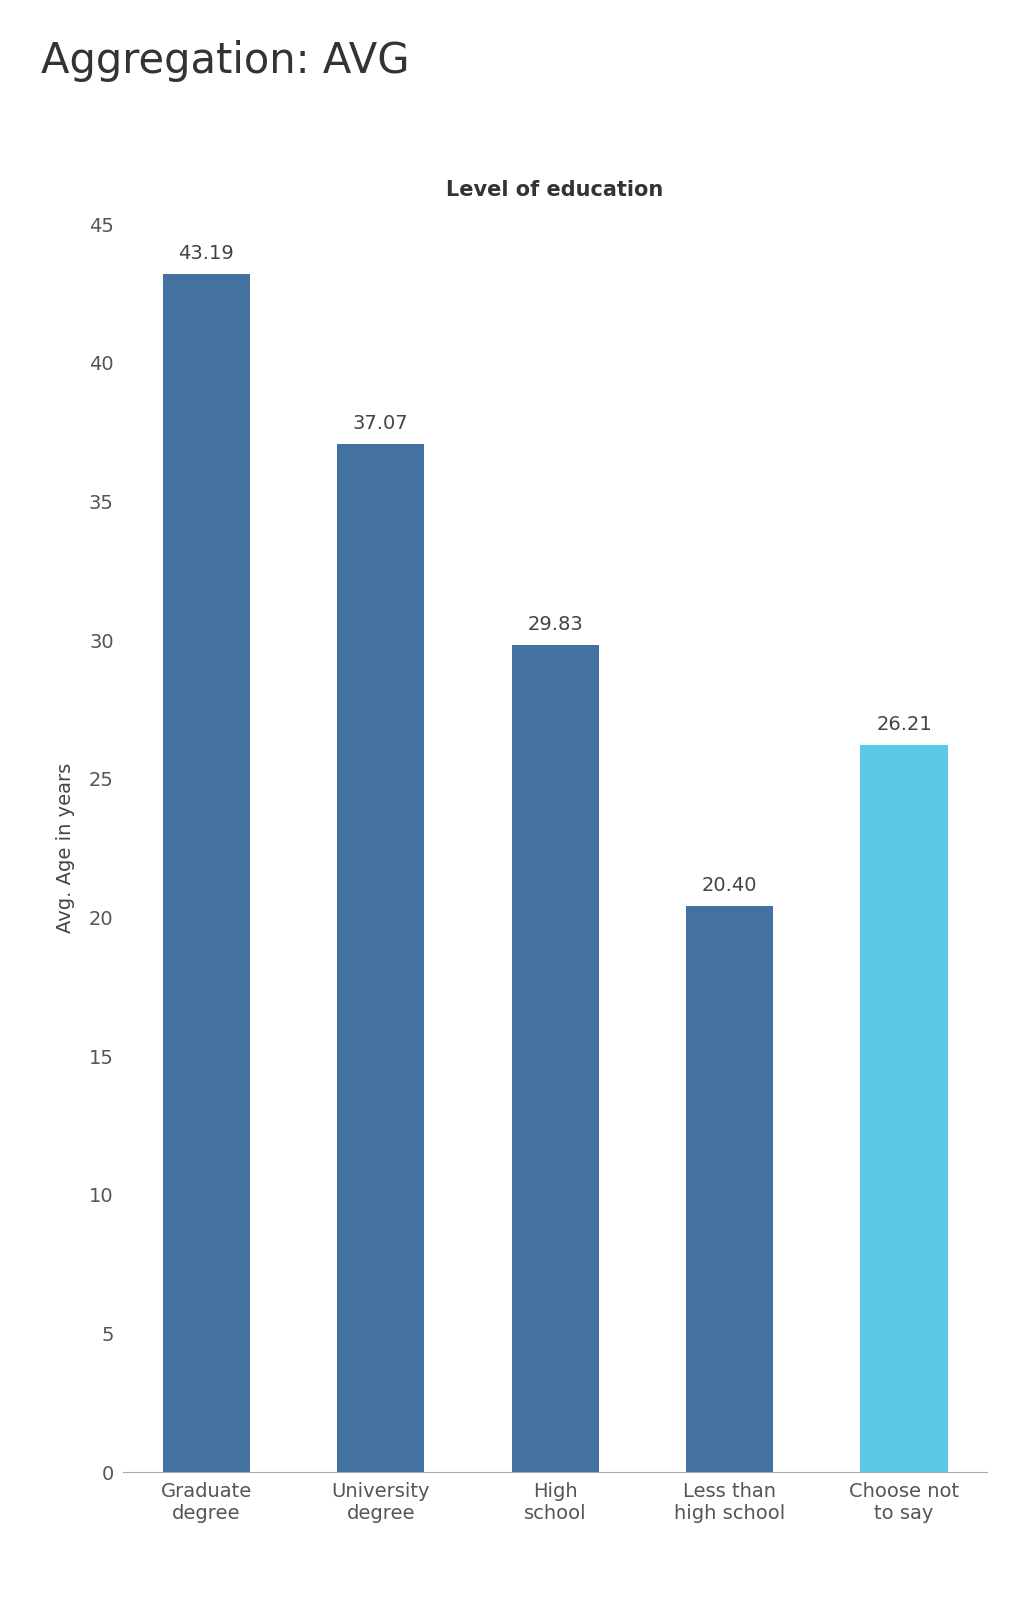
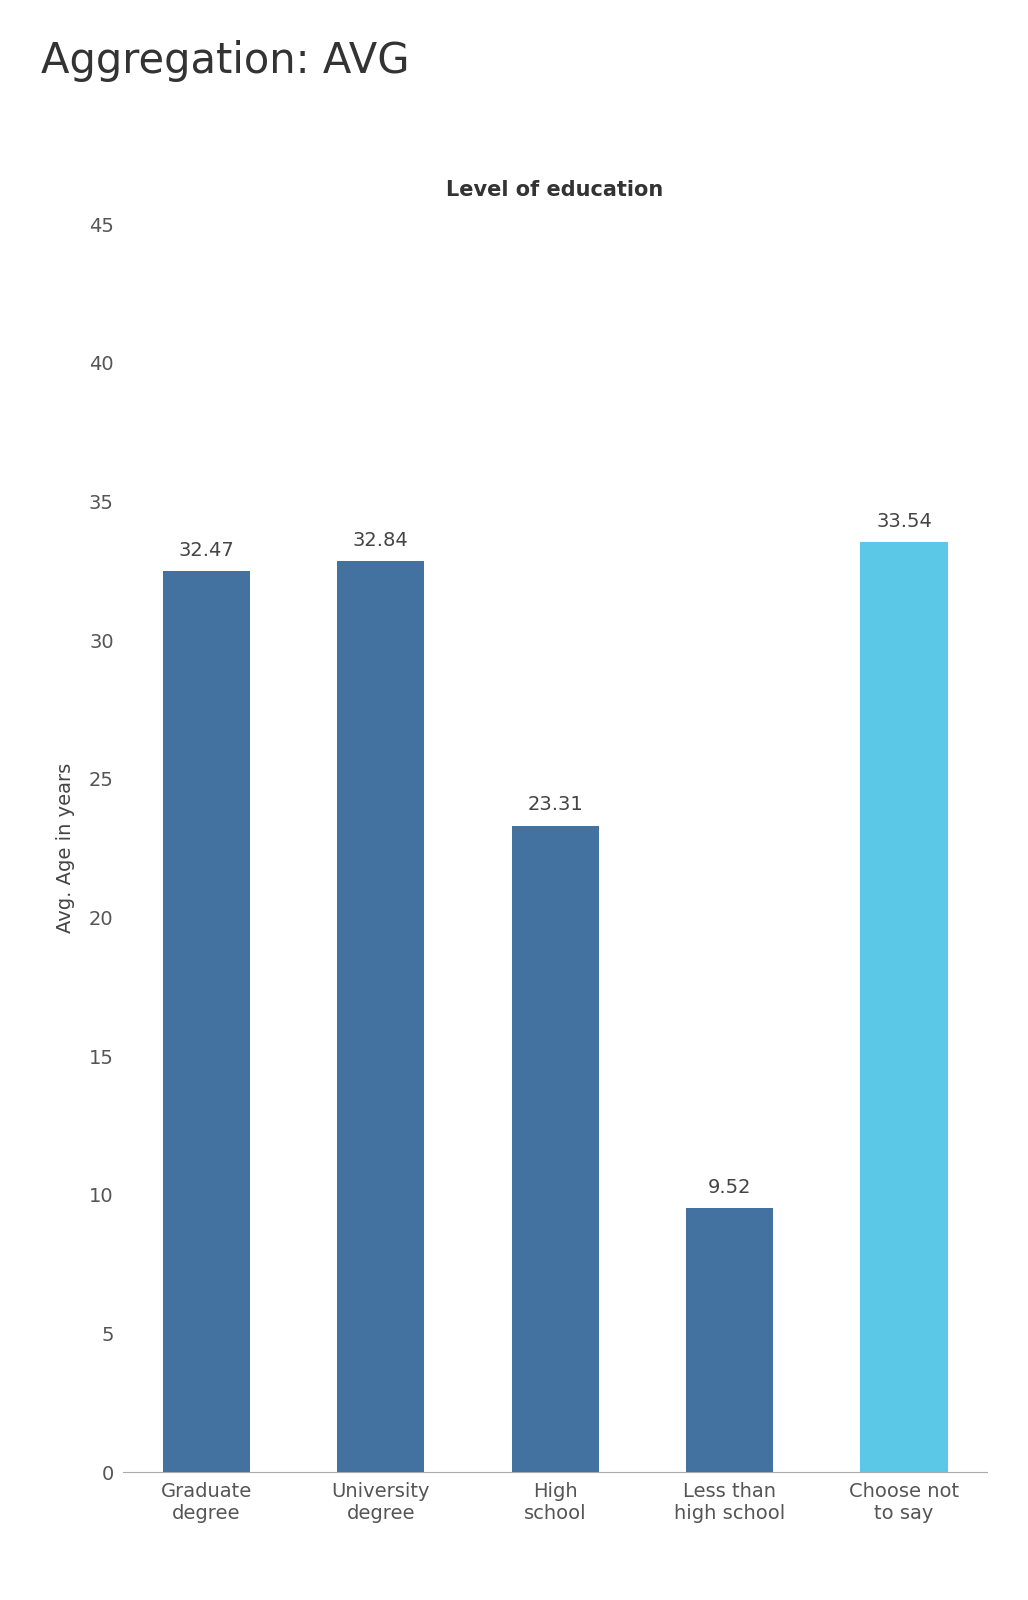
Graduate degree: 43.19 -> 32.47
University degree: 37.07 -> 32.84
High school: 29.83 -> 23.31
Less than high school: 20.40 -> 9.52
Choose not to say: 26.21 -> 33.54
